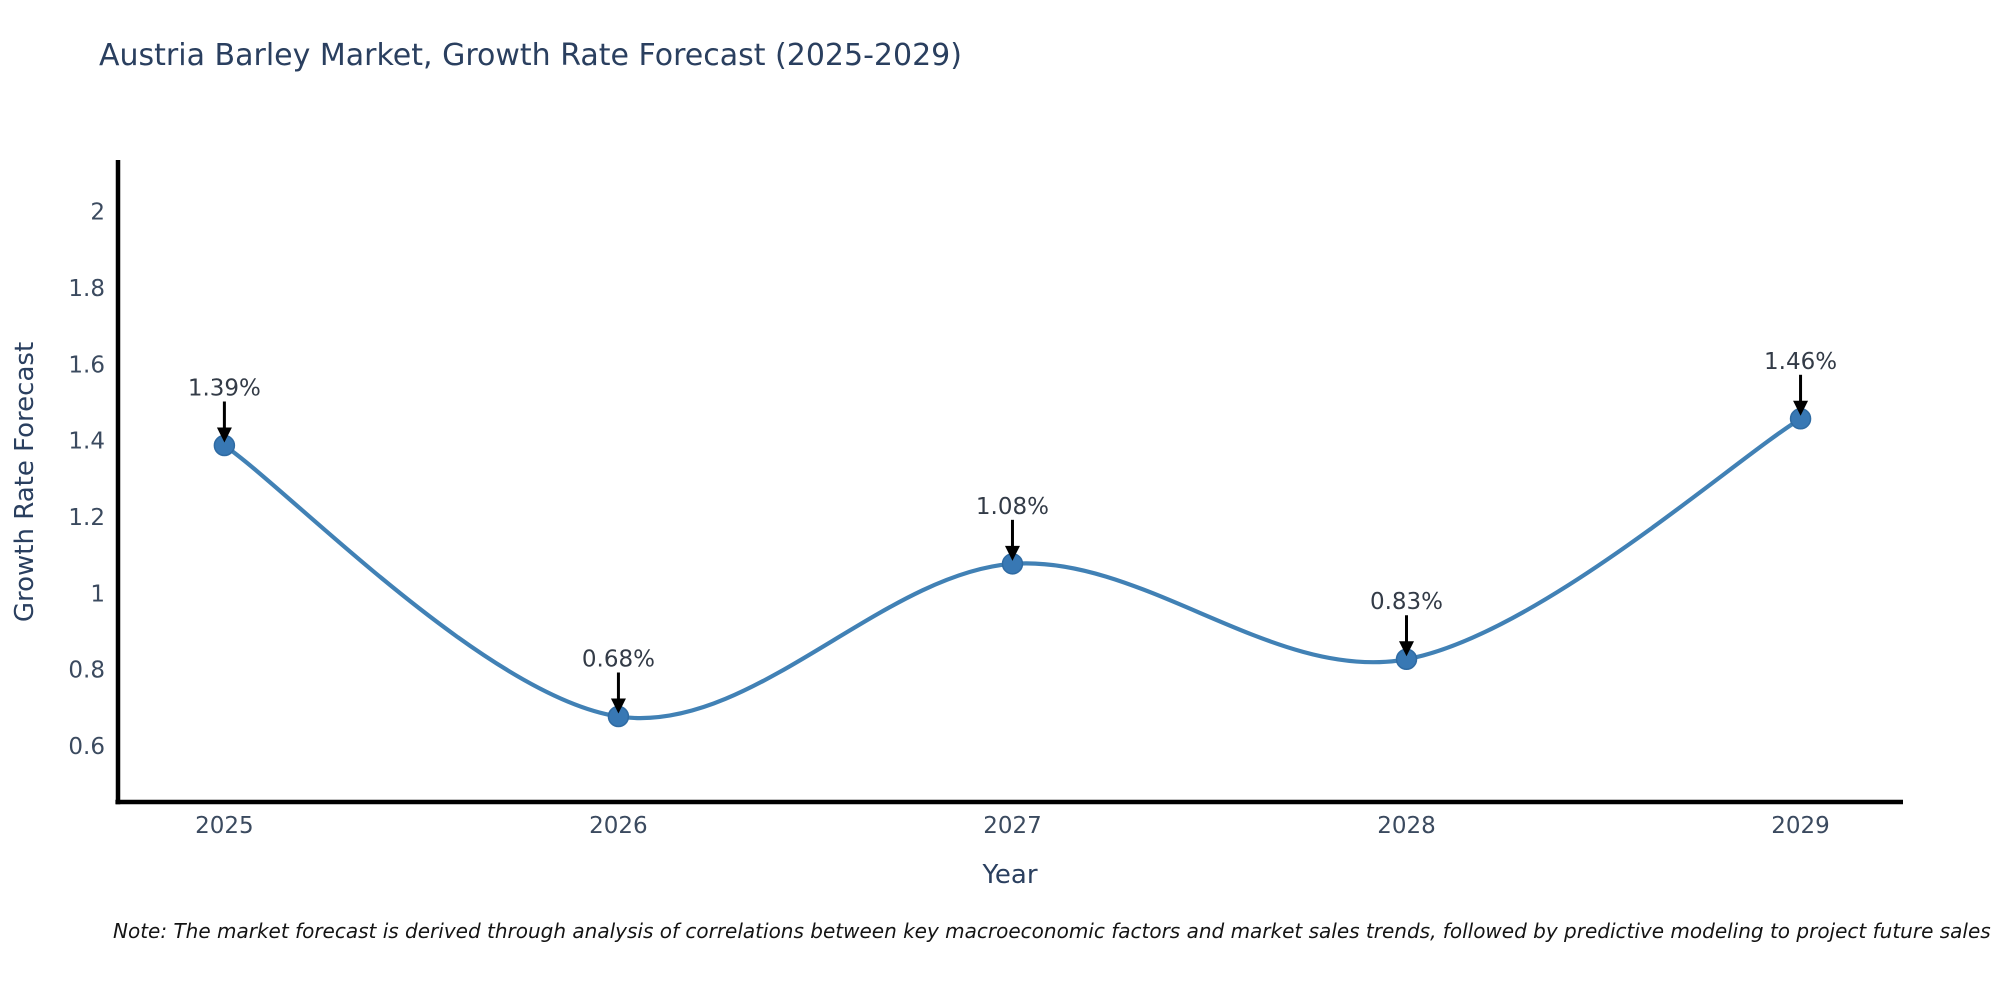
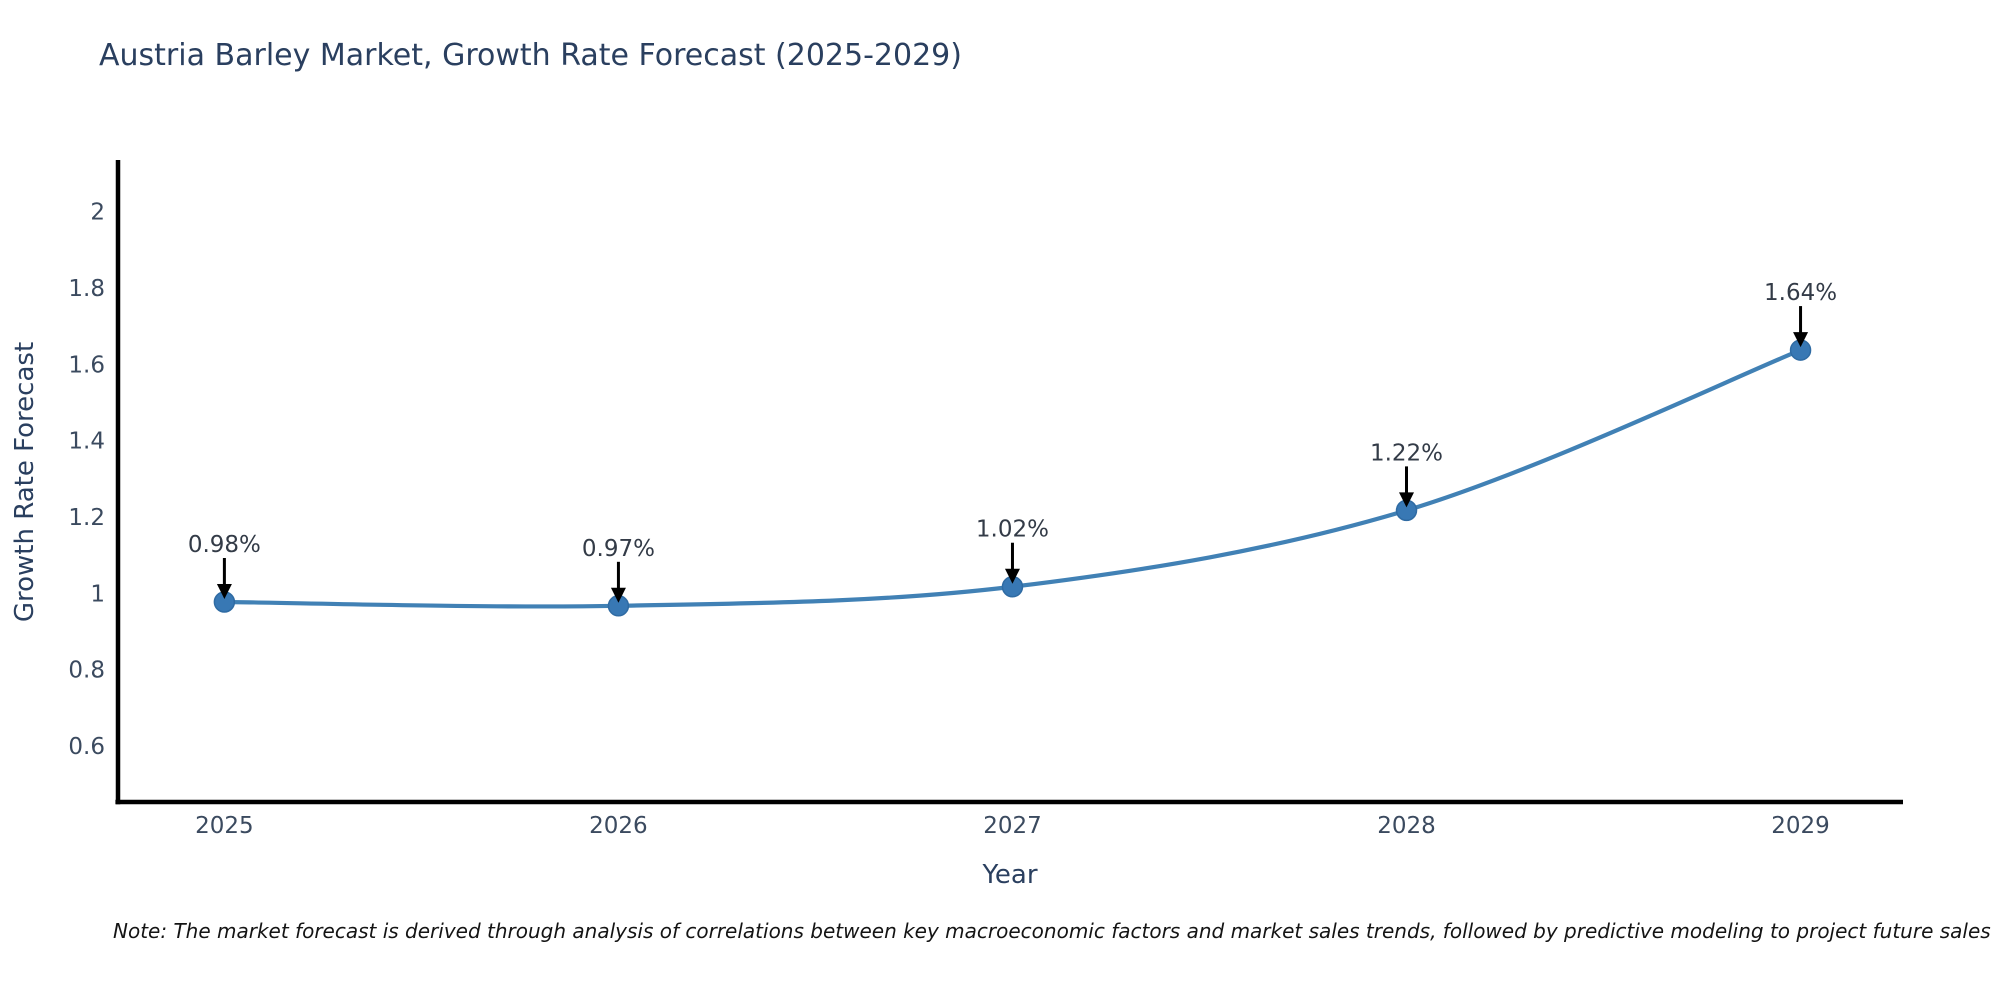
2025: 1.39% -> 0.98%
2026: 0.68% -> 0.97%
2027: 1.08% -> 1.02%
2028: 0.83% -> 1.22%
2029: 1.46% -> 1.64%
